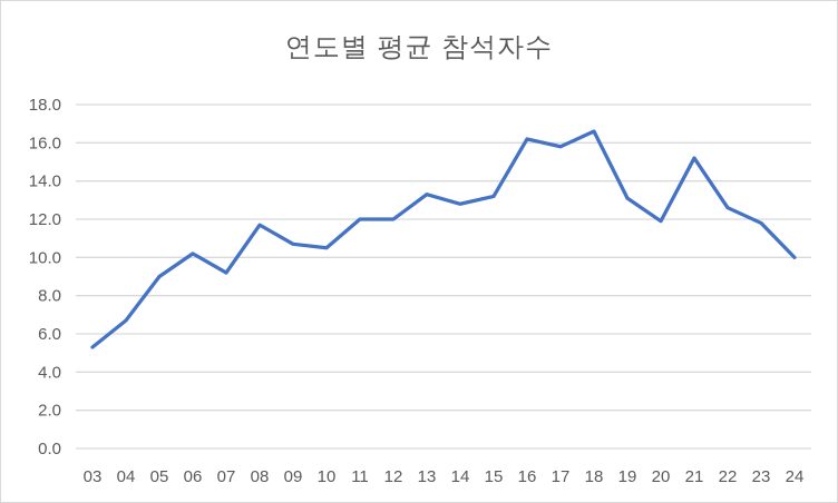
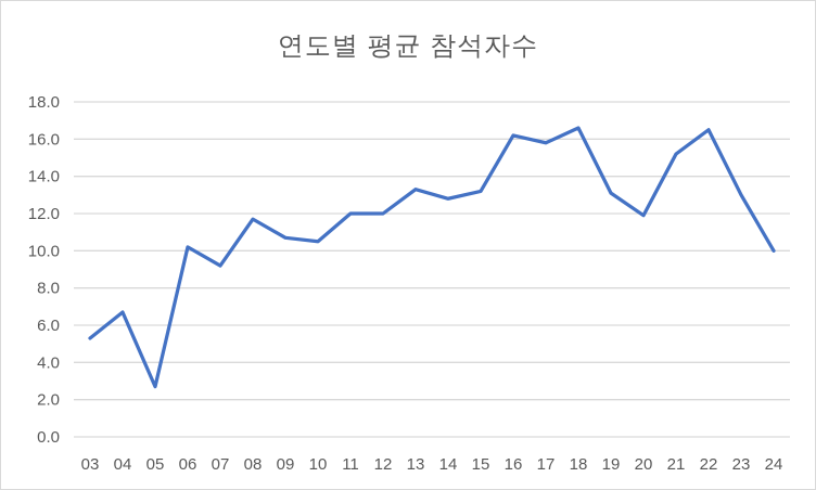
05: 9.0 -> 2.7
22: 12.6 -> 16.5
23: 11.8 -> 13.0
